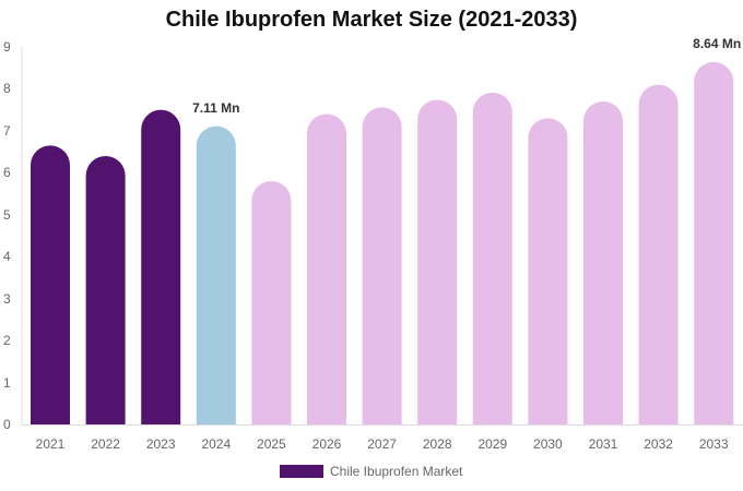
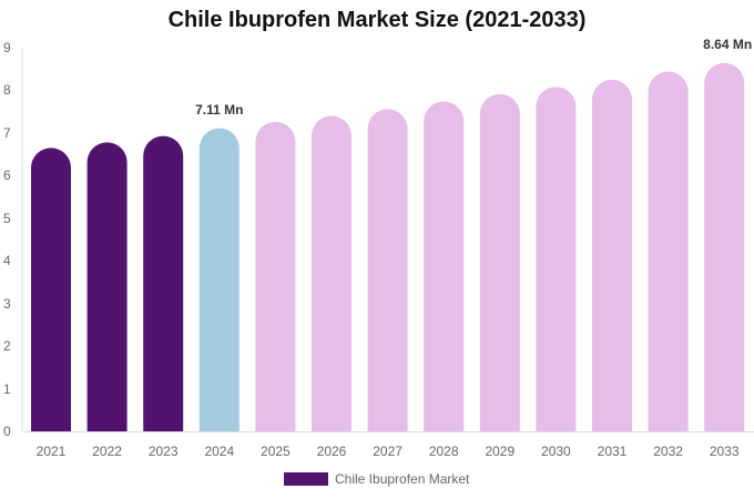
2022: 6.4 -> 6.8
2023: 7.5 -> 6.9
2025: 5.8 -> 7.3
2030: 7.3 -> 8.1
2031: 7.7 -> 8.2
2032: 8.1 -> 8.4
